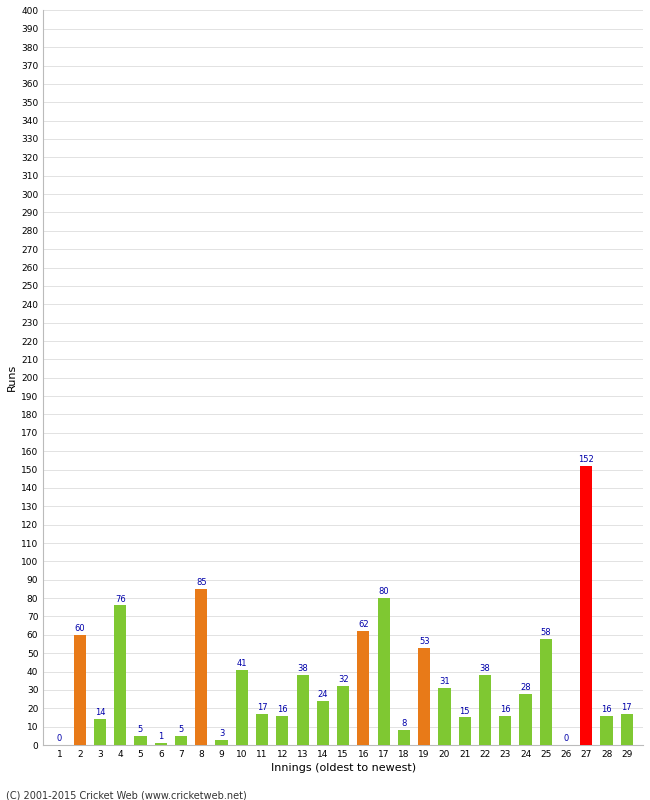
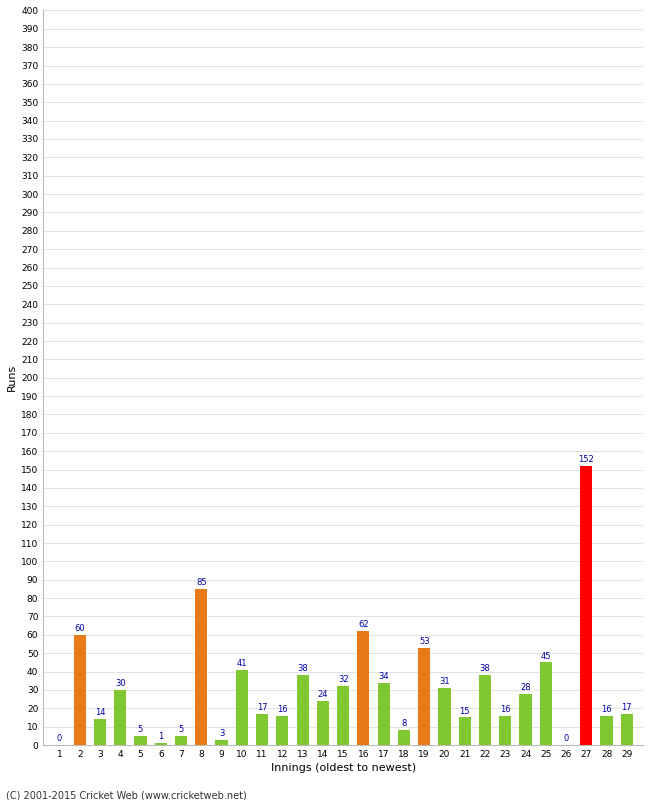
4: 76 -> 30
17: 80 -> 34
25: 58 -> 45
